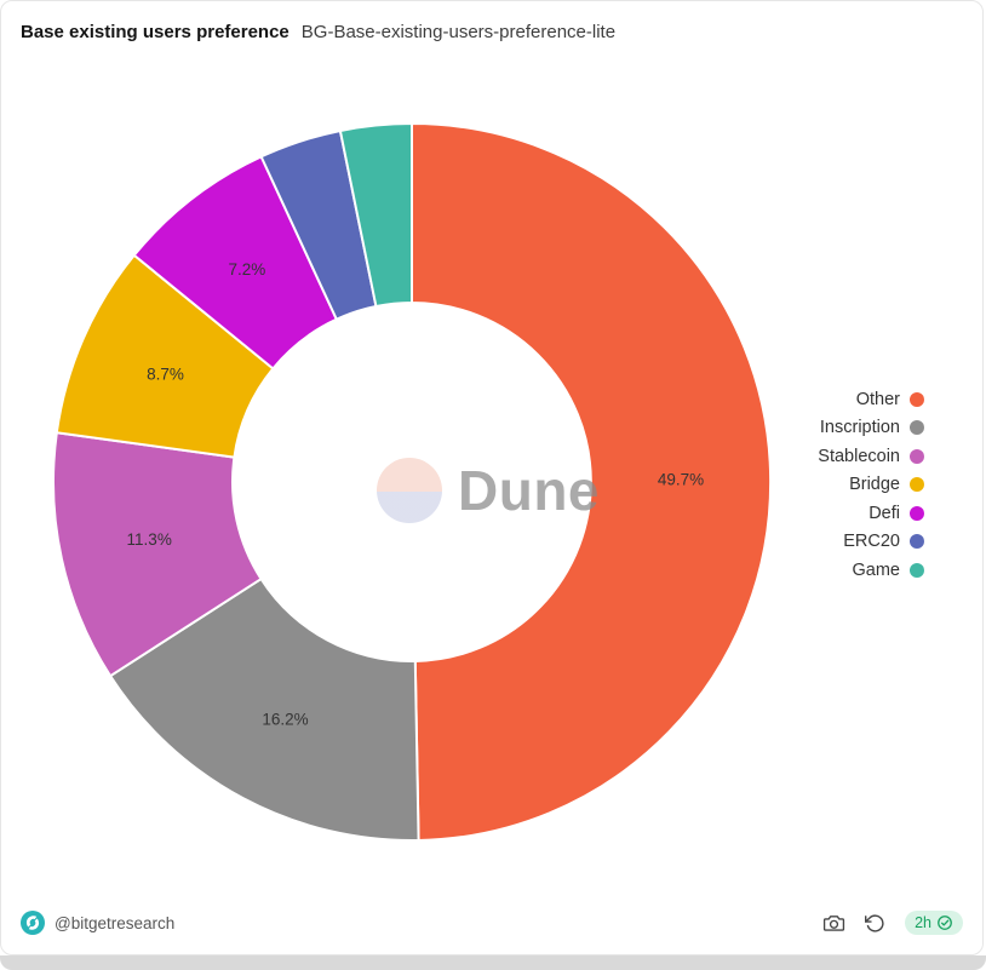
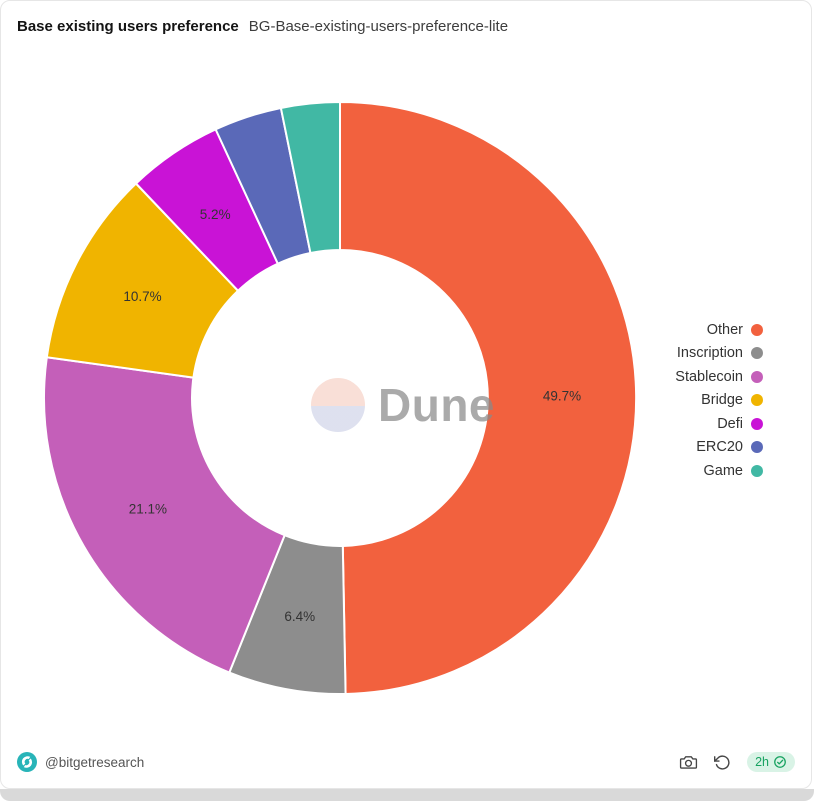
Inscription: 16.2% -> 6.4%
Stablecoin: 11.3% -> 21.1%
Bridge: 8.7% -> 10.7%
Defi: 7.2% -> 5.2%
